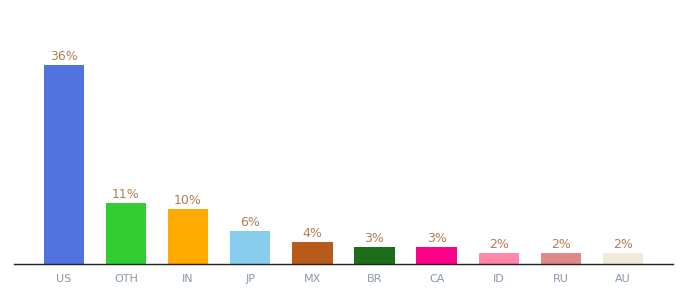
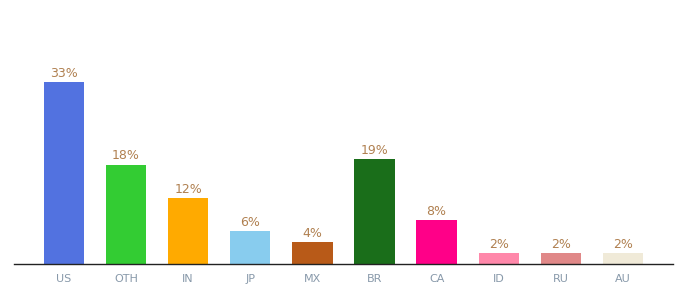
US: 36% -> 33%
OTH: 11% -> 18%
IN: 10% -> 12%
BR: 3% -> 19%
CA: 3% -> 8%
